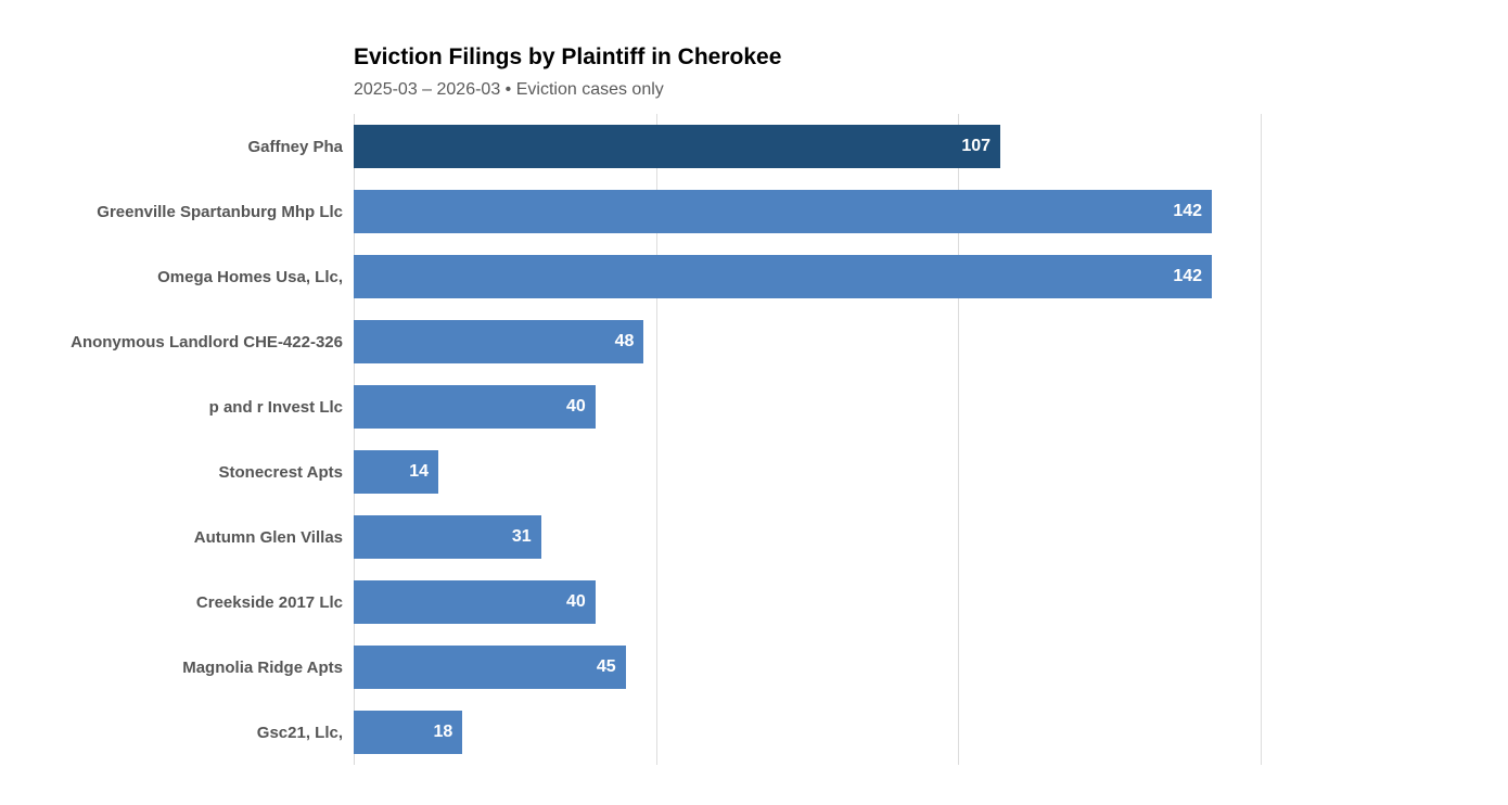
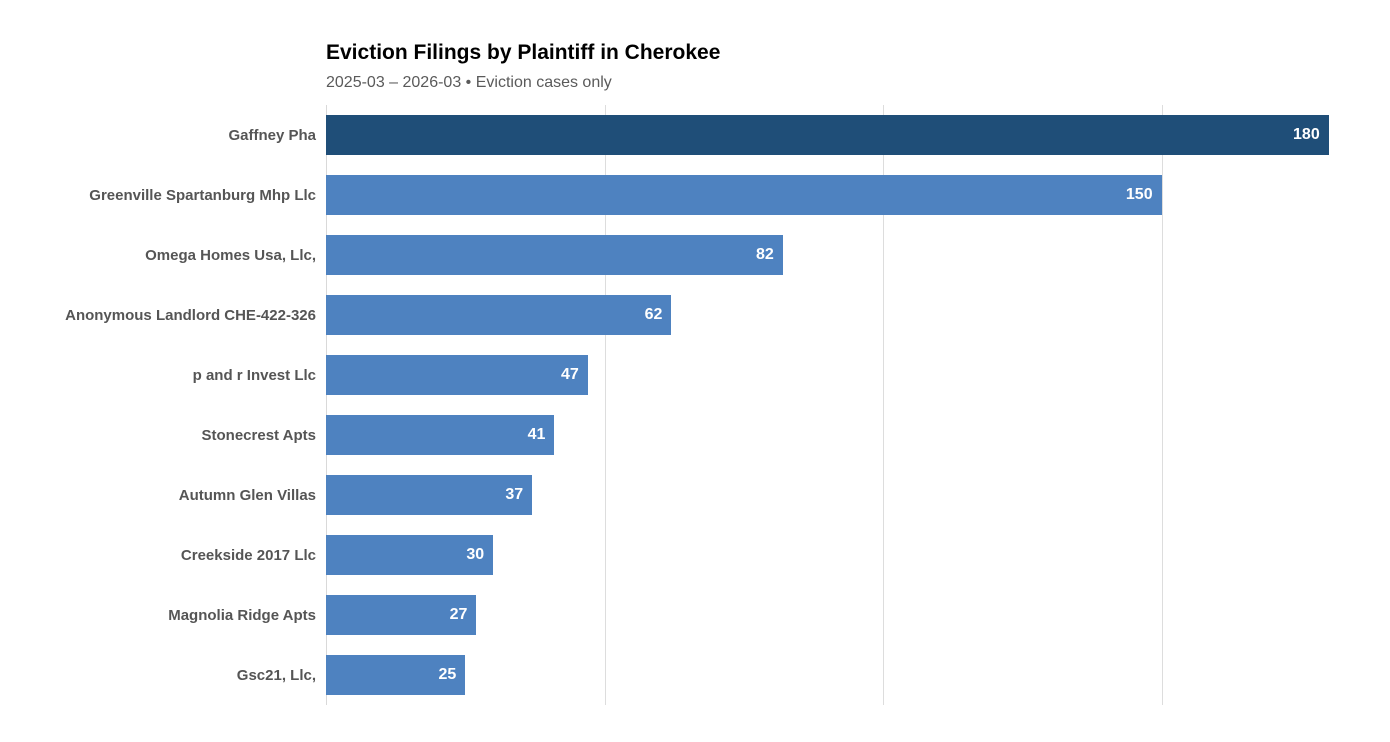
Gaffney Pha: 107 -> 180
Greenville Spartanburg Mhp Llc: 142 -> 150
Omega Homes Usa, Llc,: 142 -> 82
Anonymous Landlord CHE-422-326: 48 -> 62
p and r Invest Llc: 40 -> 47
Stonecrest Apts: 14 -> 41
Autumn Glen Villas: 31 -> 37
Creekside 2017 Llc: 40 -> 30
Magnolia Ridge Apts: 45 -> 27
Gsc21, Llc,: 18 -> 25
